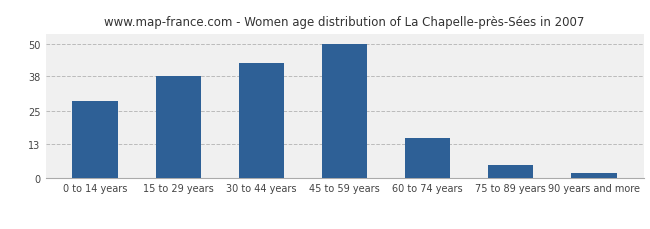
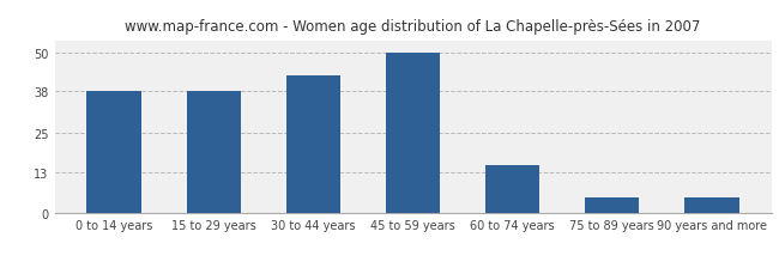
0 to 14 years: 29 -> 38
90 years and more: 2 -> 5
